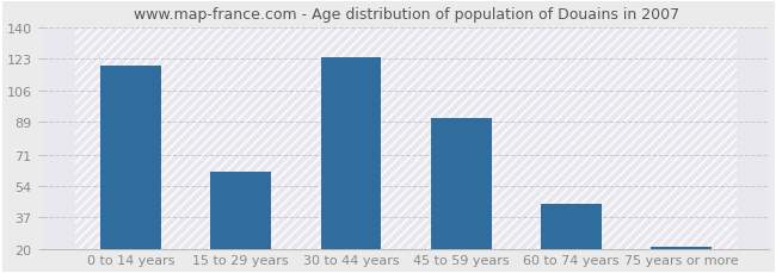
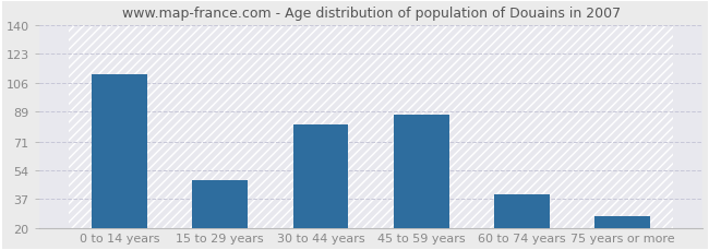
0 to 14 years: 119 -> 111
15 to 29 years: 62 -> 48
30 to 44 years: 124 -> 81
45 to 59 years: 91 -> 87
60 to 74 years: 44 -> 40
75 years or more: 21 -> 27
